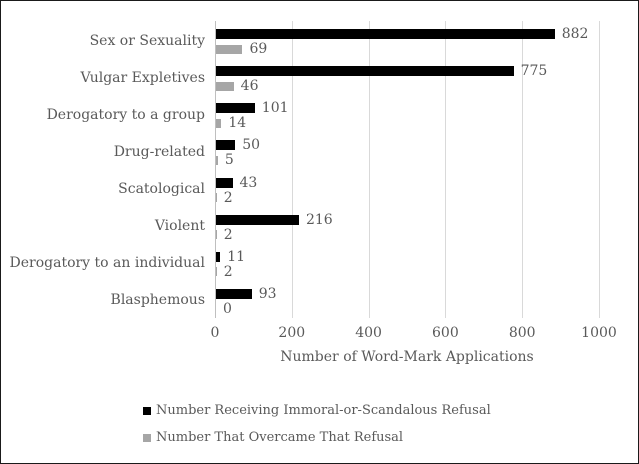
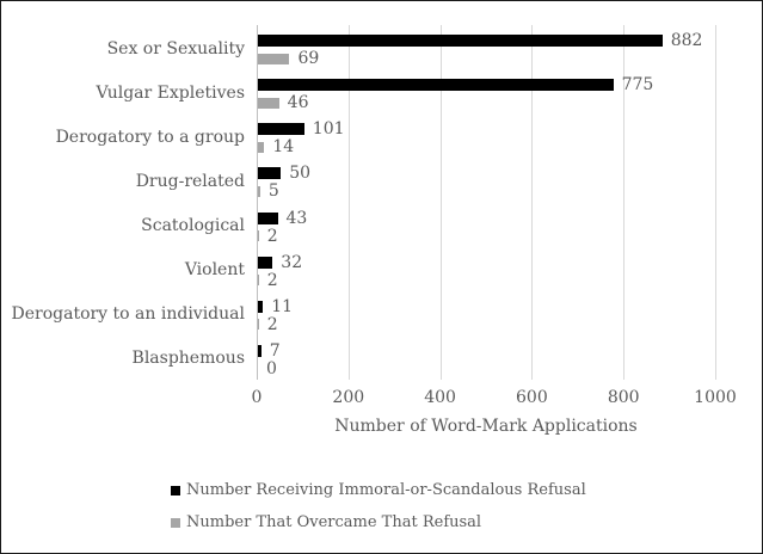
Number Receiving Immoral-or-Scandalous Refusal/Violent: 216 -> 32
Number Receiving Immoral-or-Scandalous Refusal/Blasphemous: 93 -> 7
